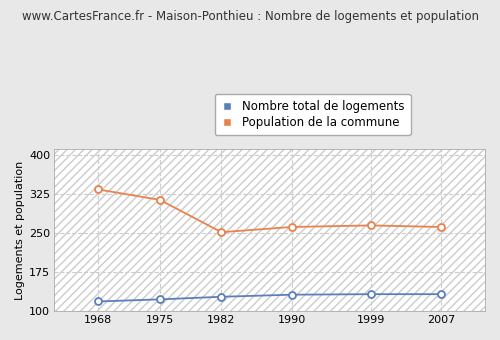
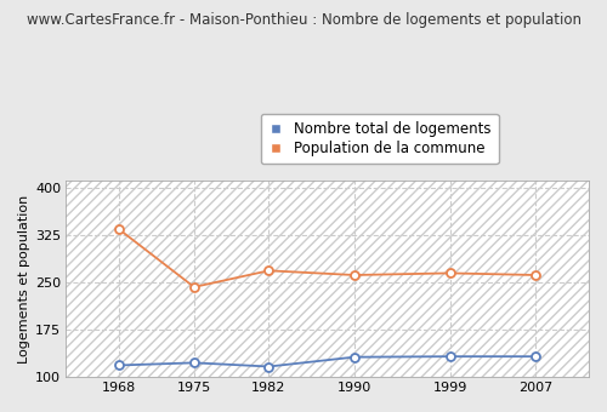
Population de la commune/1975: 313 -> 242
Nombre total de logements/1982: 127 -> 116
Population de la commune/1982: 251 -> 268
